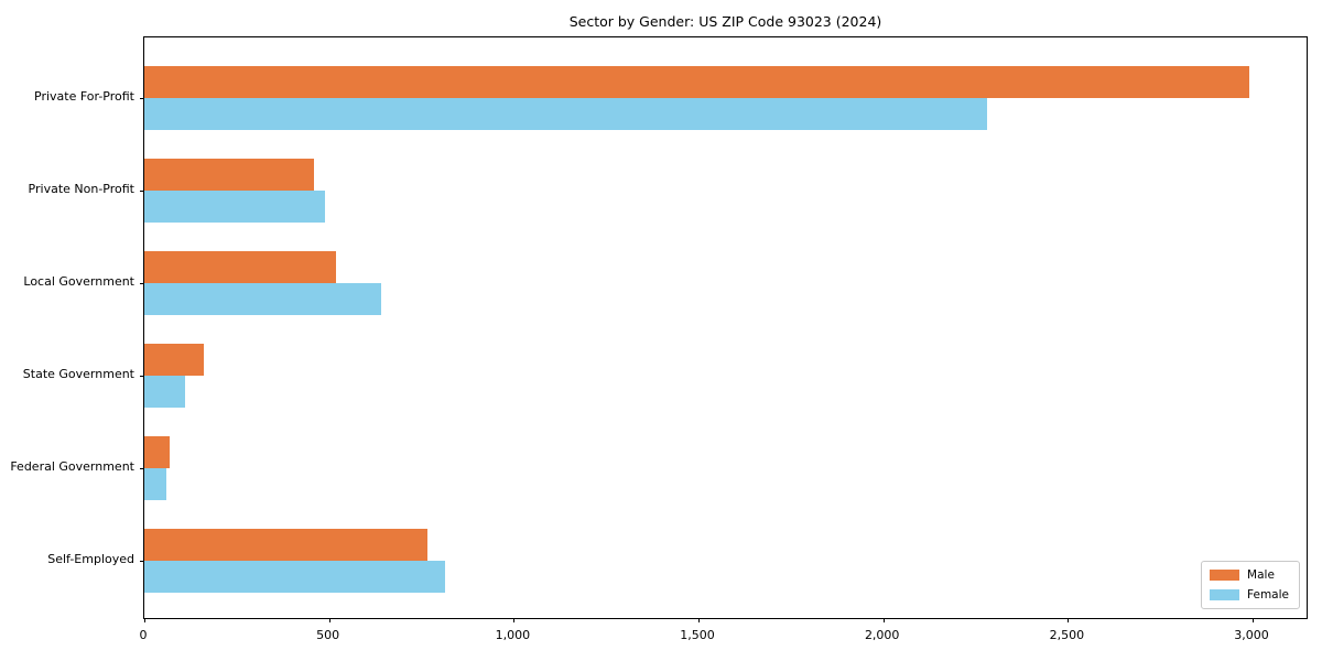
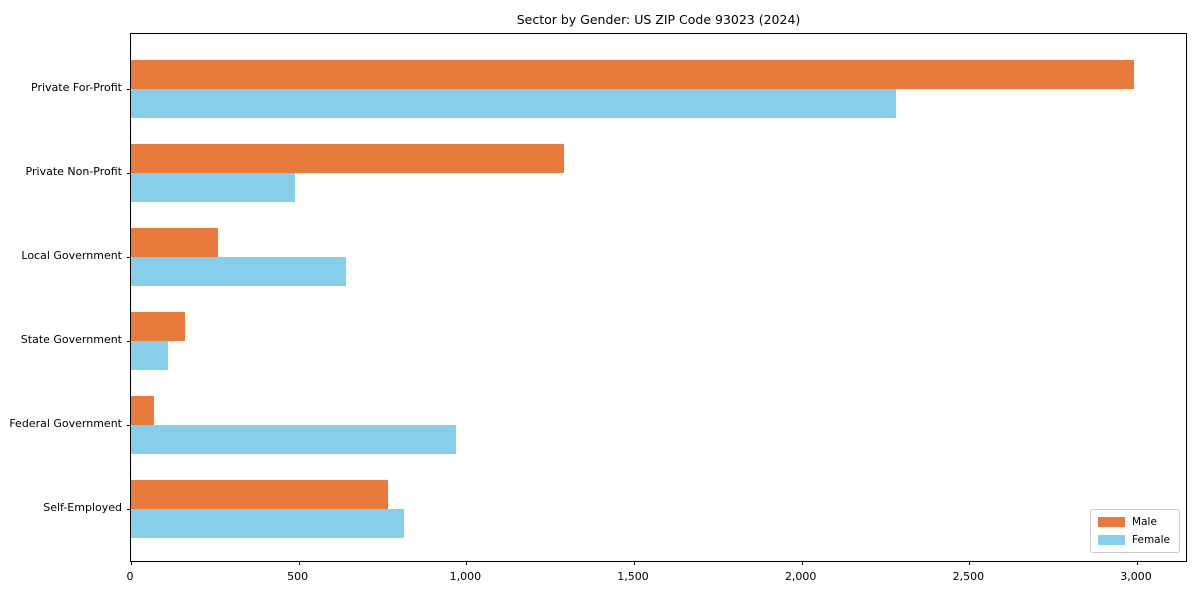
Male/Private Non-Profit: 460 -> 1290
Male/Local Government: 520 -> 260
Female/Federal Government: 60 -> 970
